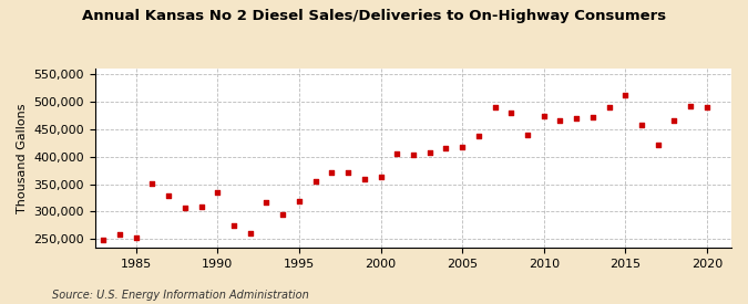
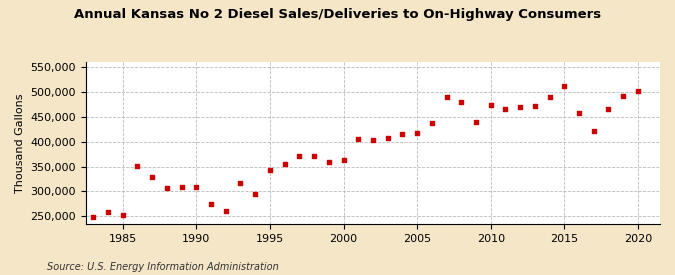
1990: 335,000 -> 308,000
1995: 320,000 -> 343,000
2020: 490,000 -> 502,000
